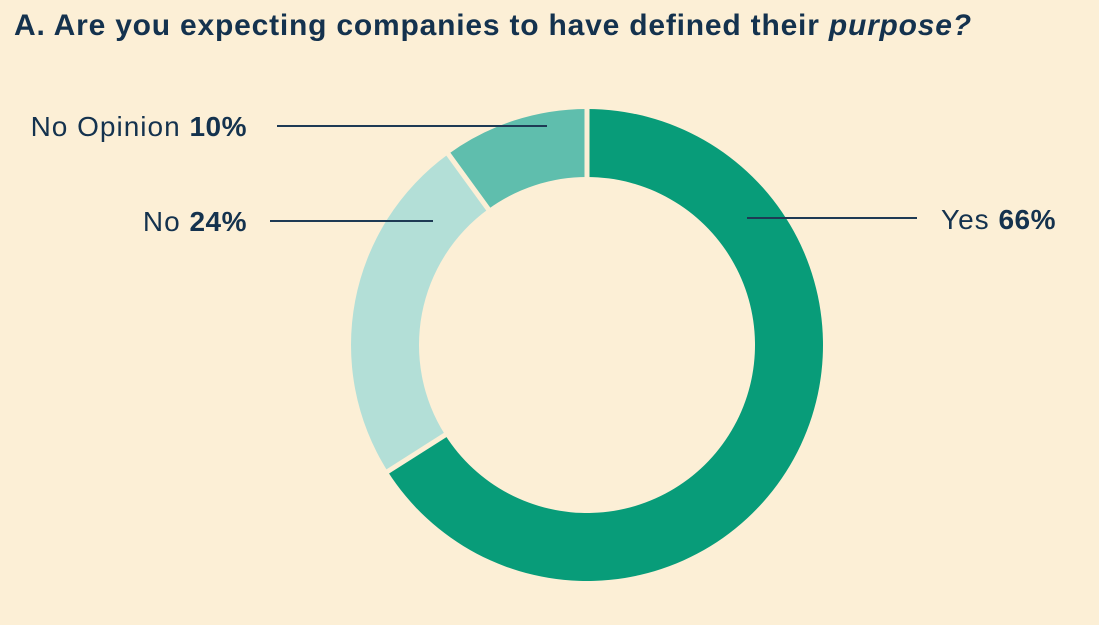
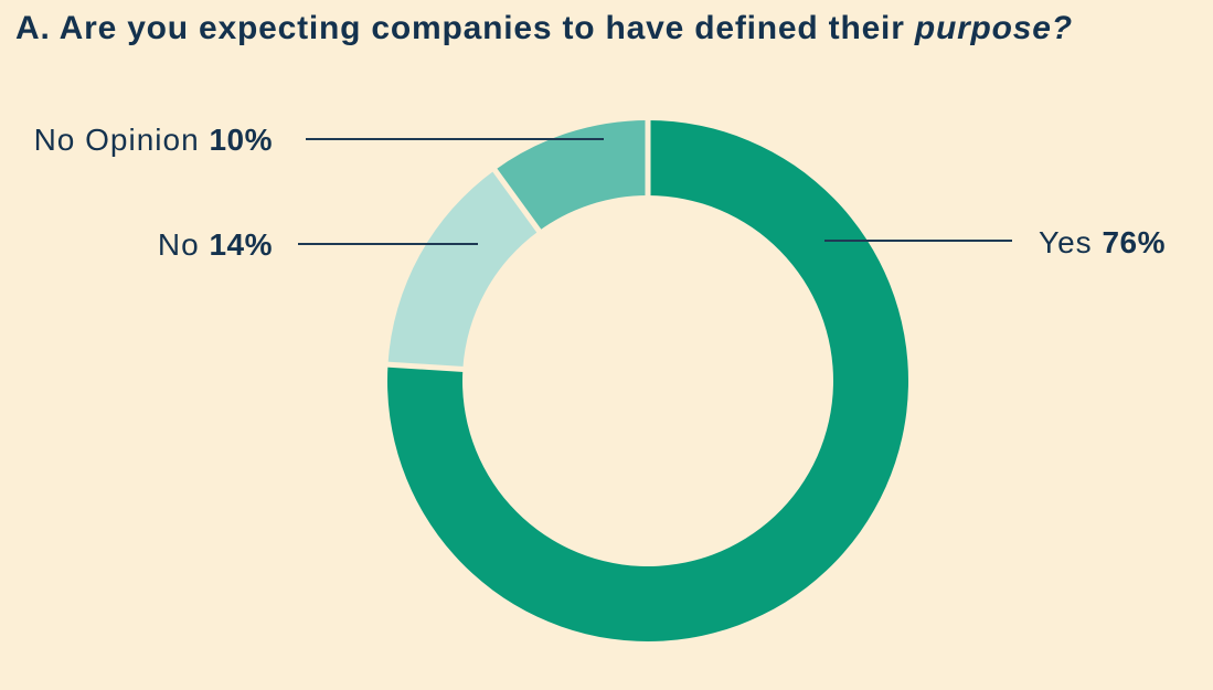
Yes: 66% -> 76%
No: 24% -> 14%
